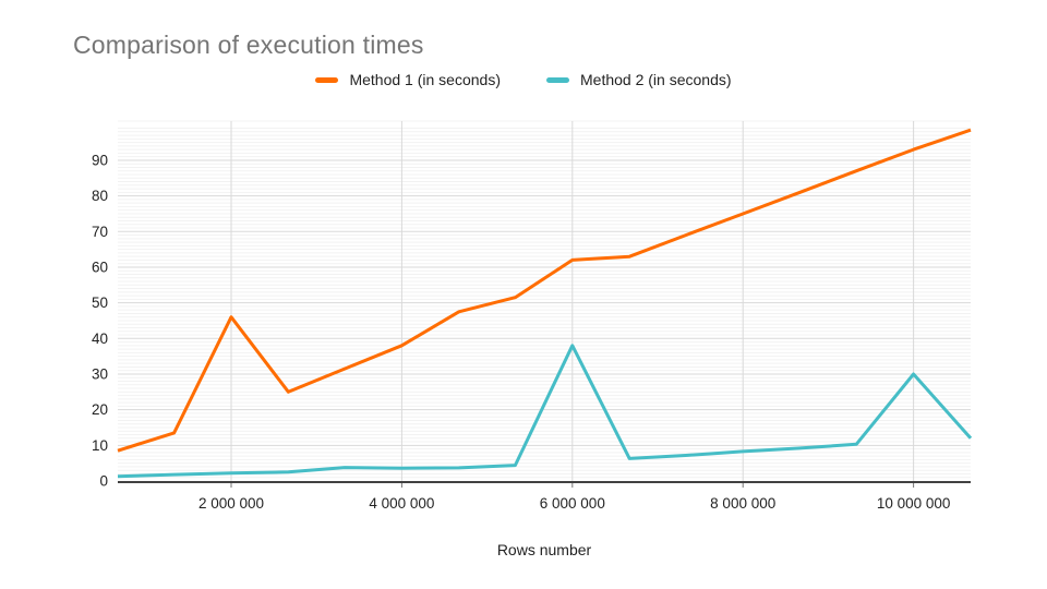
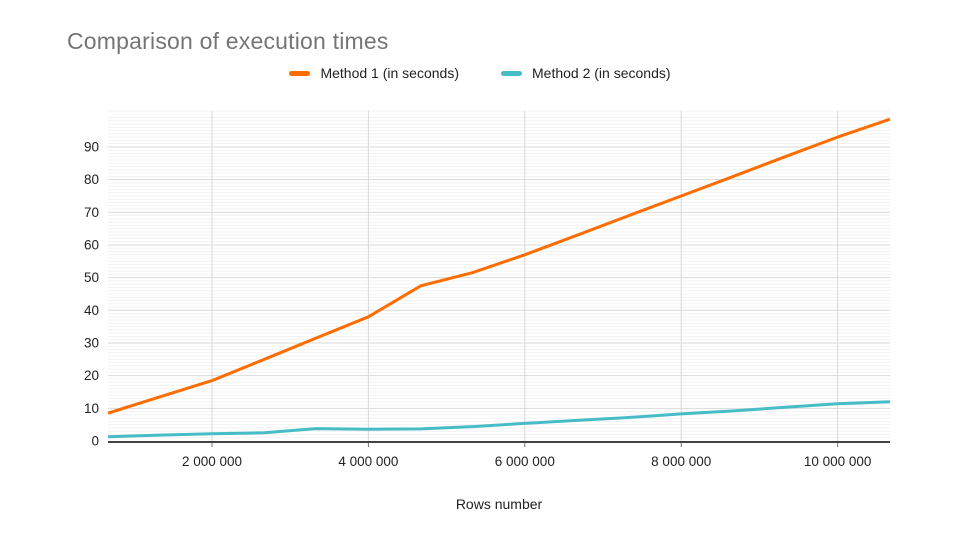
Method 1 (in seconds)/2000000: 46 -> 18
Method 1 (in seconds)/6000000: 62 -> 57
Method 2 (in seconds)/6000000: 38 -> 5
Method 2 (in seconds)/10000000: 30 -> 11
